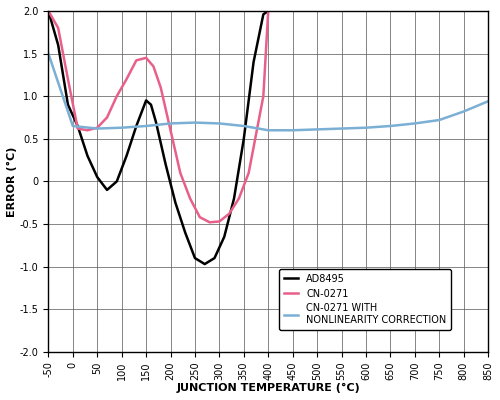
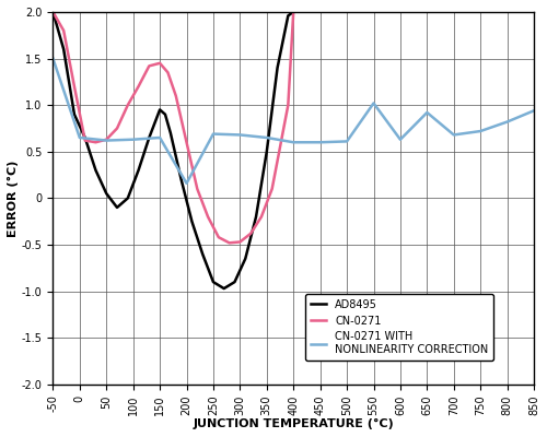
CN-0271 WITH NONLINEARITY CORRECTION/200: 0.68 -> 0.16
CN-0271 WITH NONLINEARITY CORRECTION/550: 0.62 -> 1.02
CN-0271 WITH NONLINEARITY CORRECTION/650: 0.65 -> 0.92
